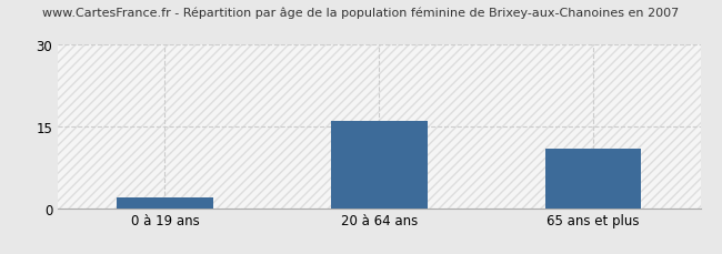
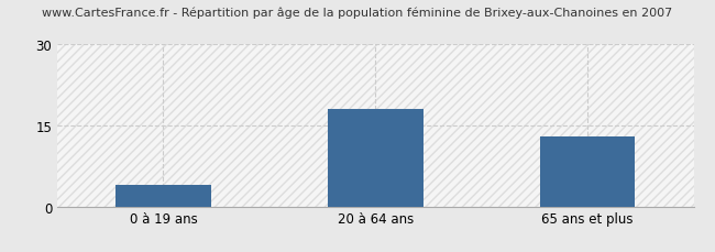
0 à 19 ans: 2 -> 4
20 à 64 ans: 16 -> 18
65 ans et plus: 11 -> 13
